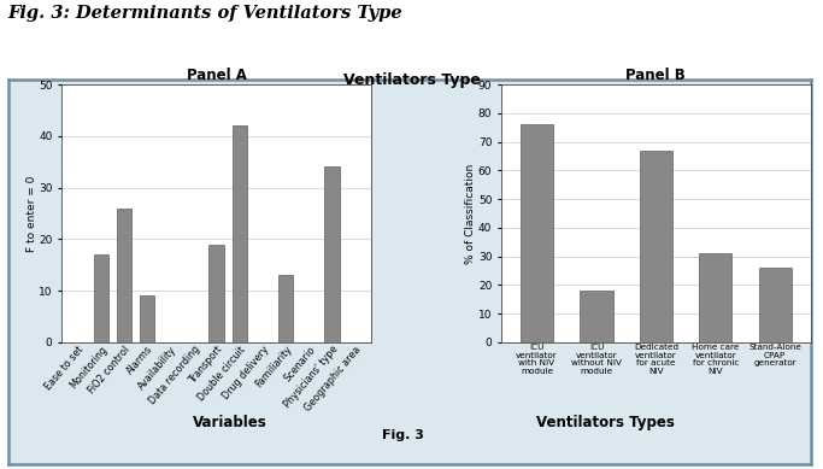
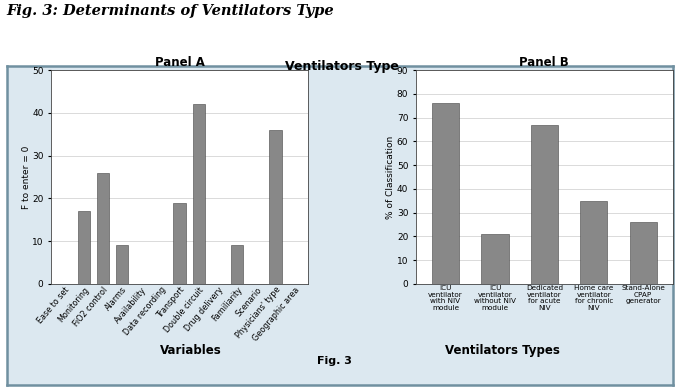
Panel A/Familiarity: 13 -> 9
Panel A/Physicians' type: 34 -> 36
Panel B/ICU ventilator without NIV module: 18 -> 21
Panel B/Home care ventilator for chronic NIV: 31 -> 35
